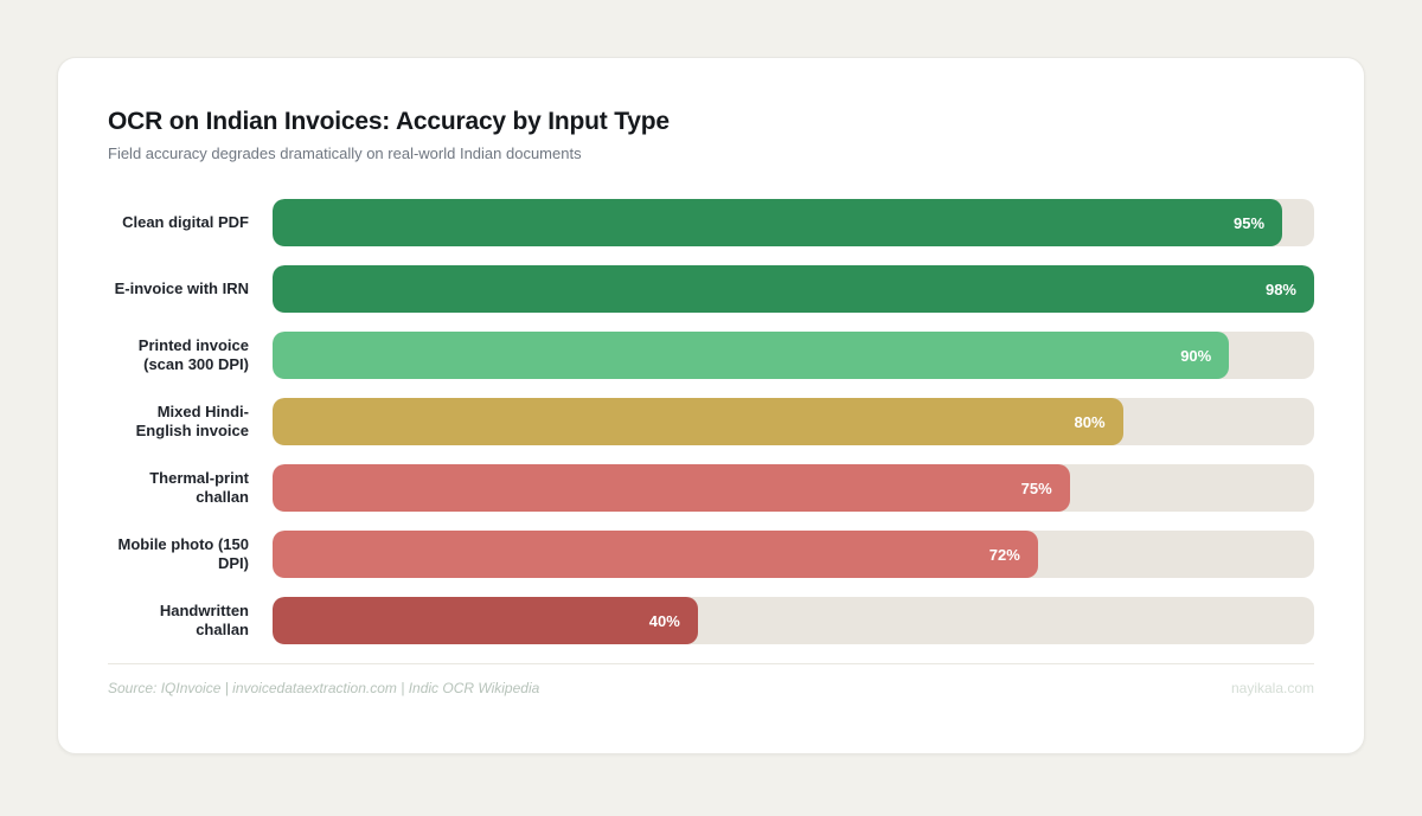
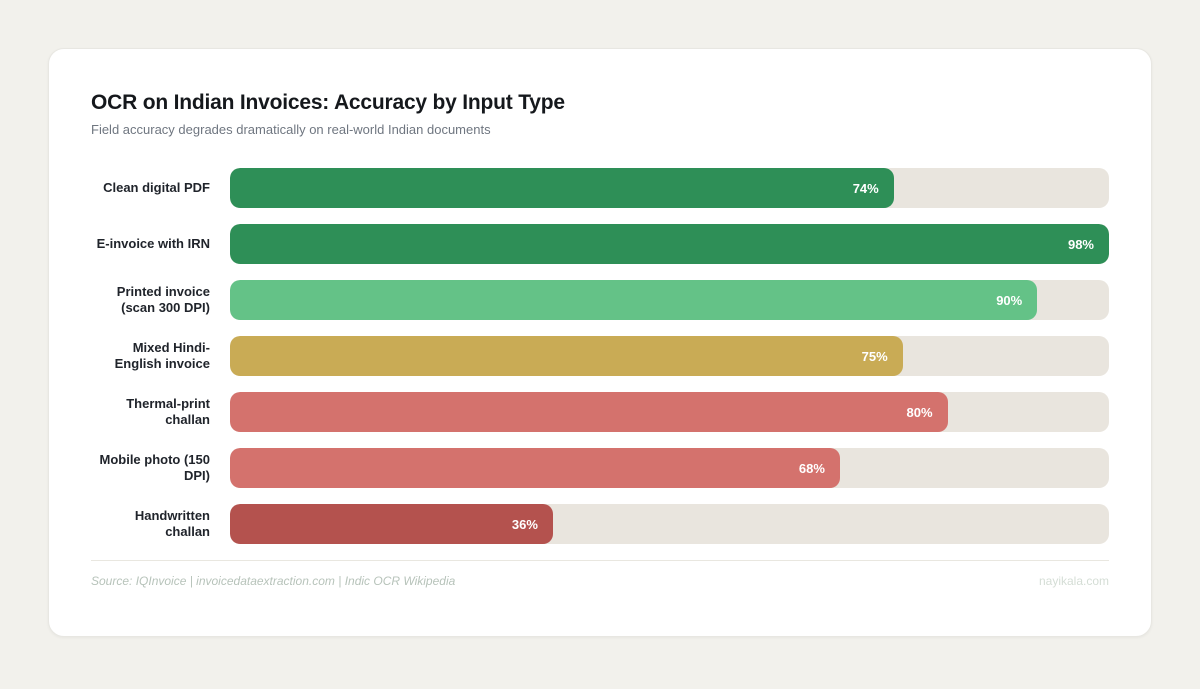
Clean digital PDF: 95% -> 74%
Mixed Hindi-English invoice: 80% -> 75%
Thermal-print challan: 75% -> 80%
Mobile photo (150 DPI): 72% -> 68%
Handwritten challan: 40% -> 36%
